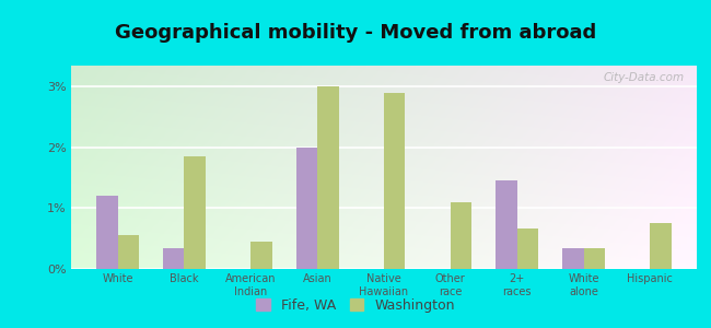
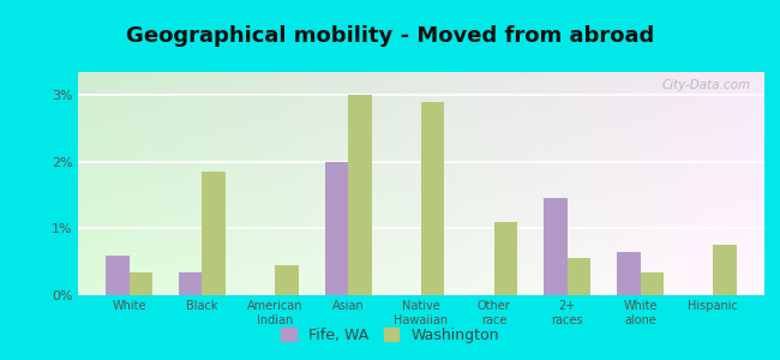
Fife, WA/White: 1.20% -> 0.60%
Washington/White: 0.56% -> 0.35%
Washington/2+ races: 0.66% -> 0.55%
Fife, WA/White alone: 0.34% -> 0.65%
